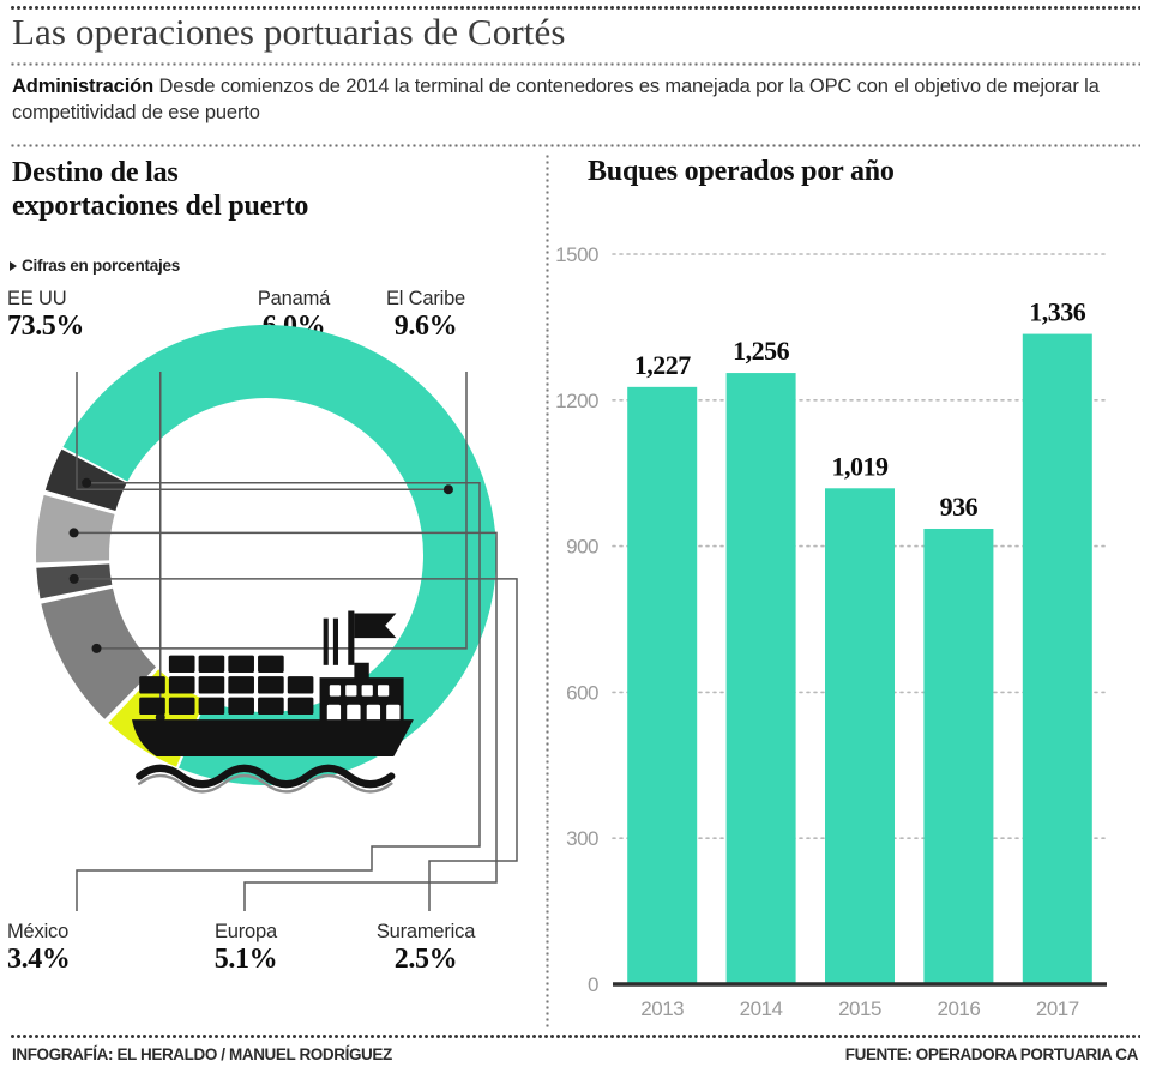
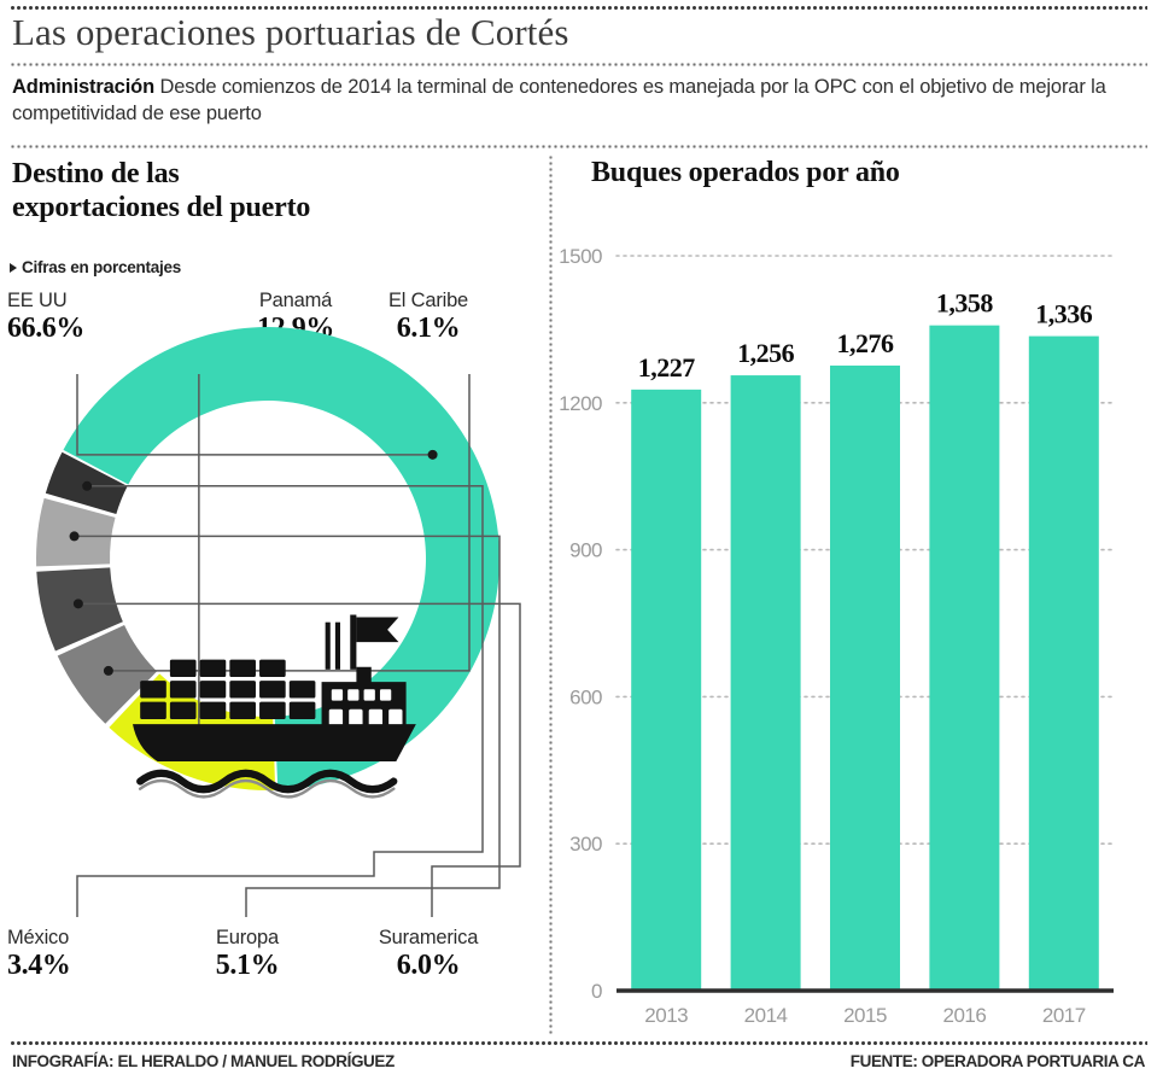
Destino de las exportaciones del puerto/EE UU: 73.5% -> 66.6%
Destino de las exportaciones del puerto/Panamá: 6.0% -> 12.9%
Destino de las exportaciones del puerto/El Caribe: 9.6% -> 6.1%
Destino de las exportaciones del puerto/Suramerica: 2.5% -> 6.0%
Buques operados por año/2015: 1,019 -> 1,276
Buques operados por año/2016: 936 -> 1,358
